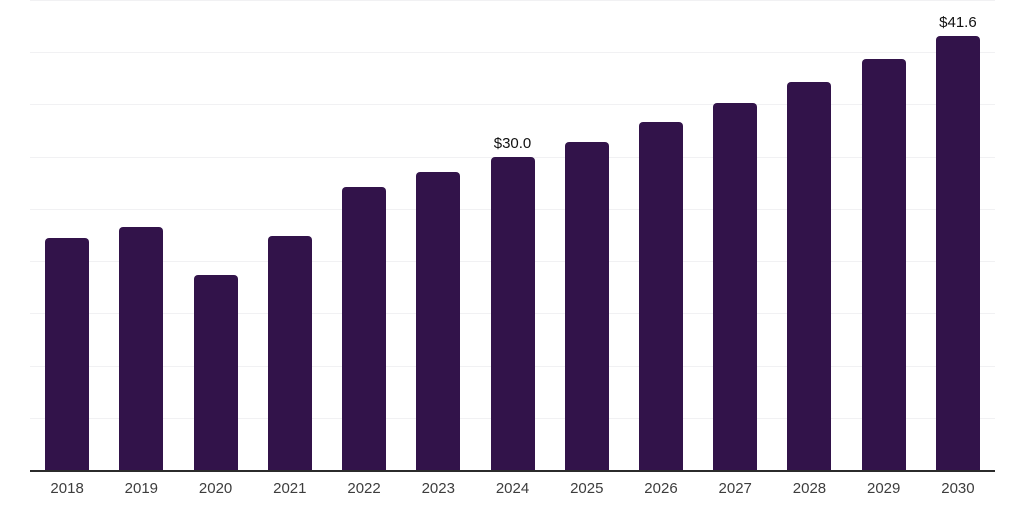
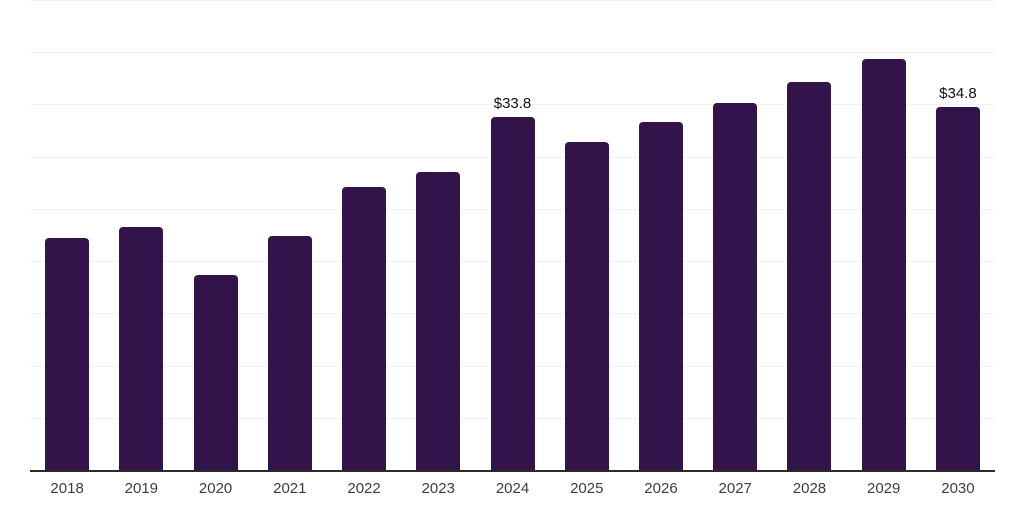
2024: $30.0 -> $33.8
2030: $41.6 -> $34.8
